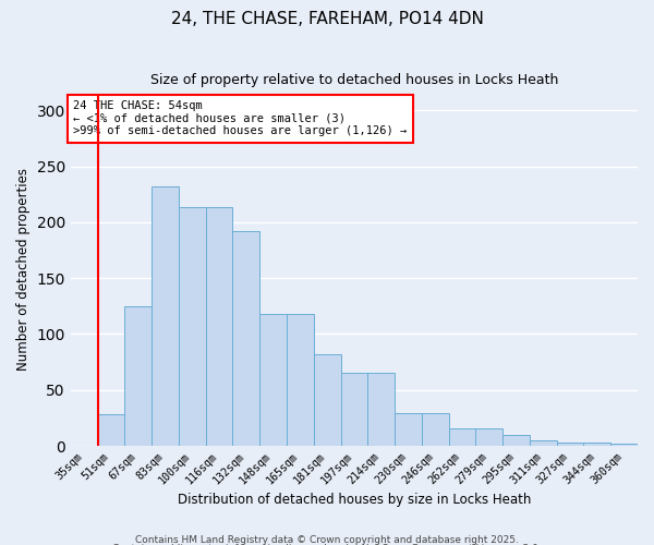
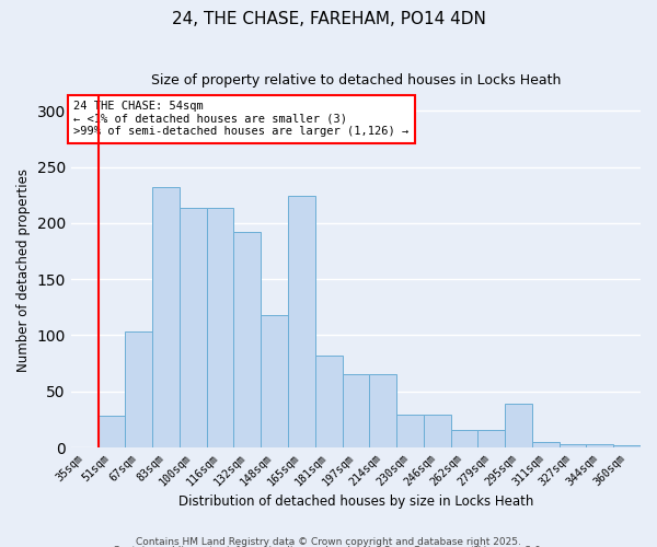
67sqm: 125 -> 103
165sqm: 118 -> 224
295sqm: 10 -> 39
